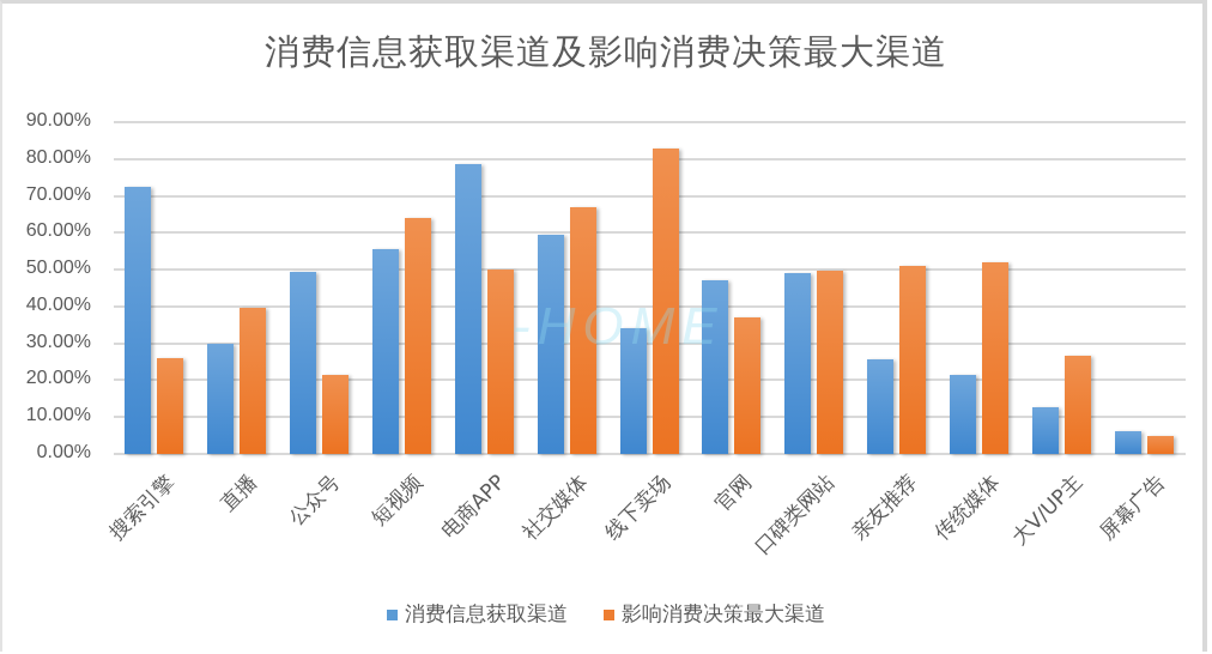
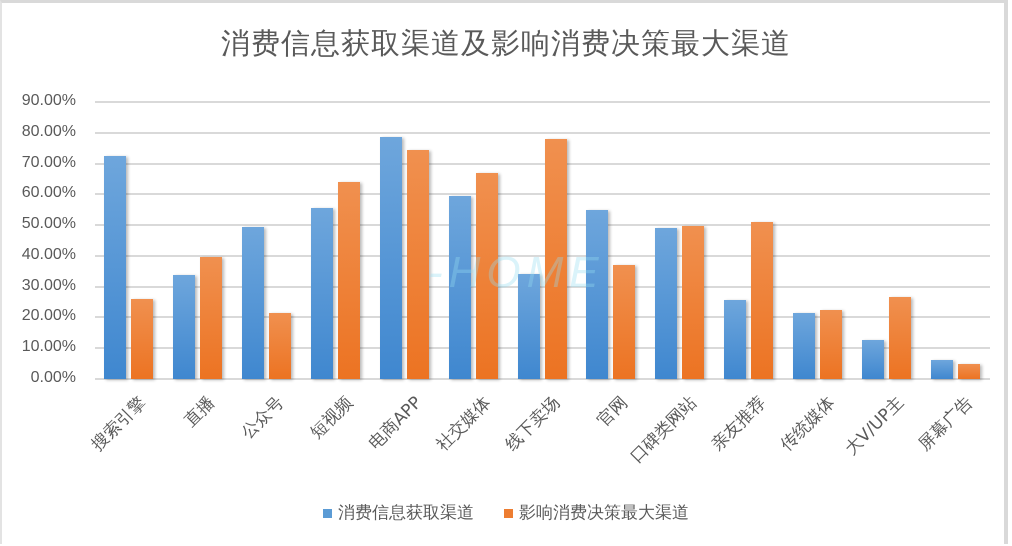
消费信息获取渠道/直播: 30% -> 34%
影响消费决策最大渠道/电商APP: 50% -> 74%
影响消费决策最大渠道/线下卖场: 83% -> 78%
消费信息获取渠道/官网: 47% -> 55%
影响消费决策最大渠道/传统媒体: 52% -> 22%
